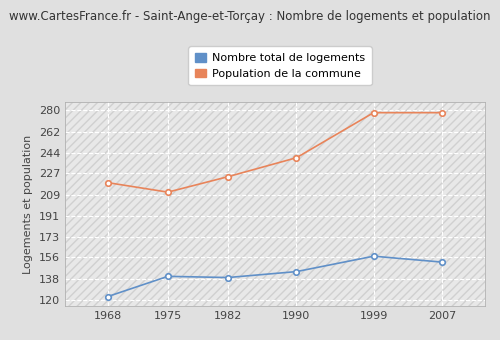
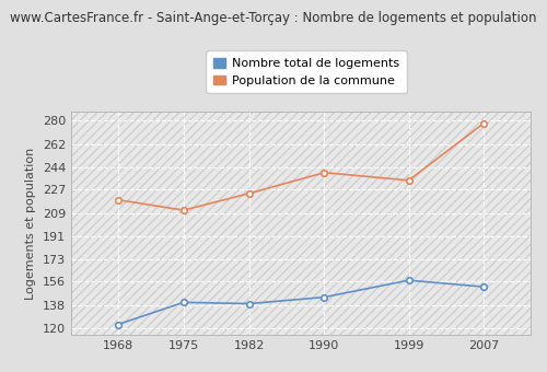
Population de la commune/1999: 278 -> 234
